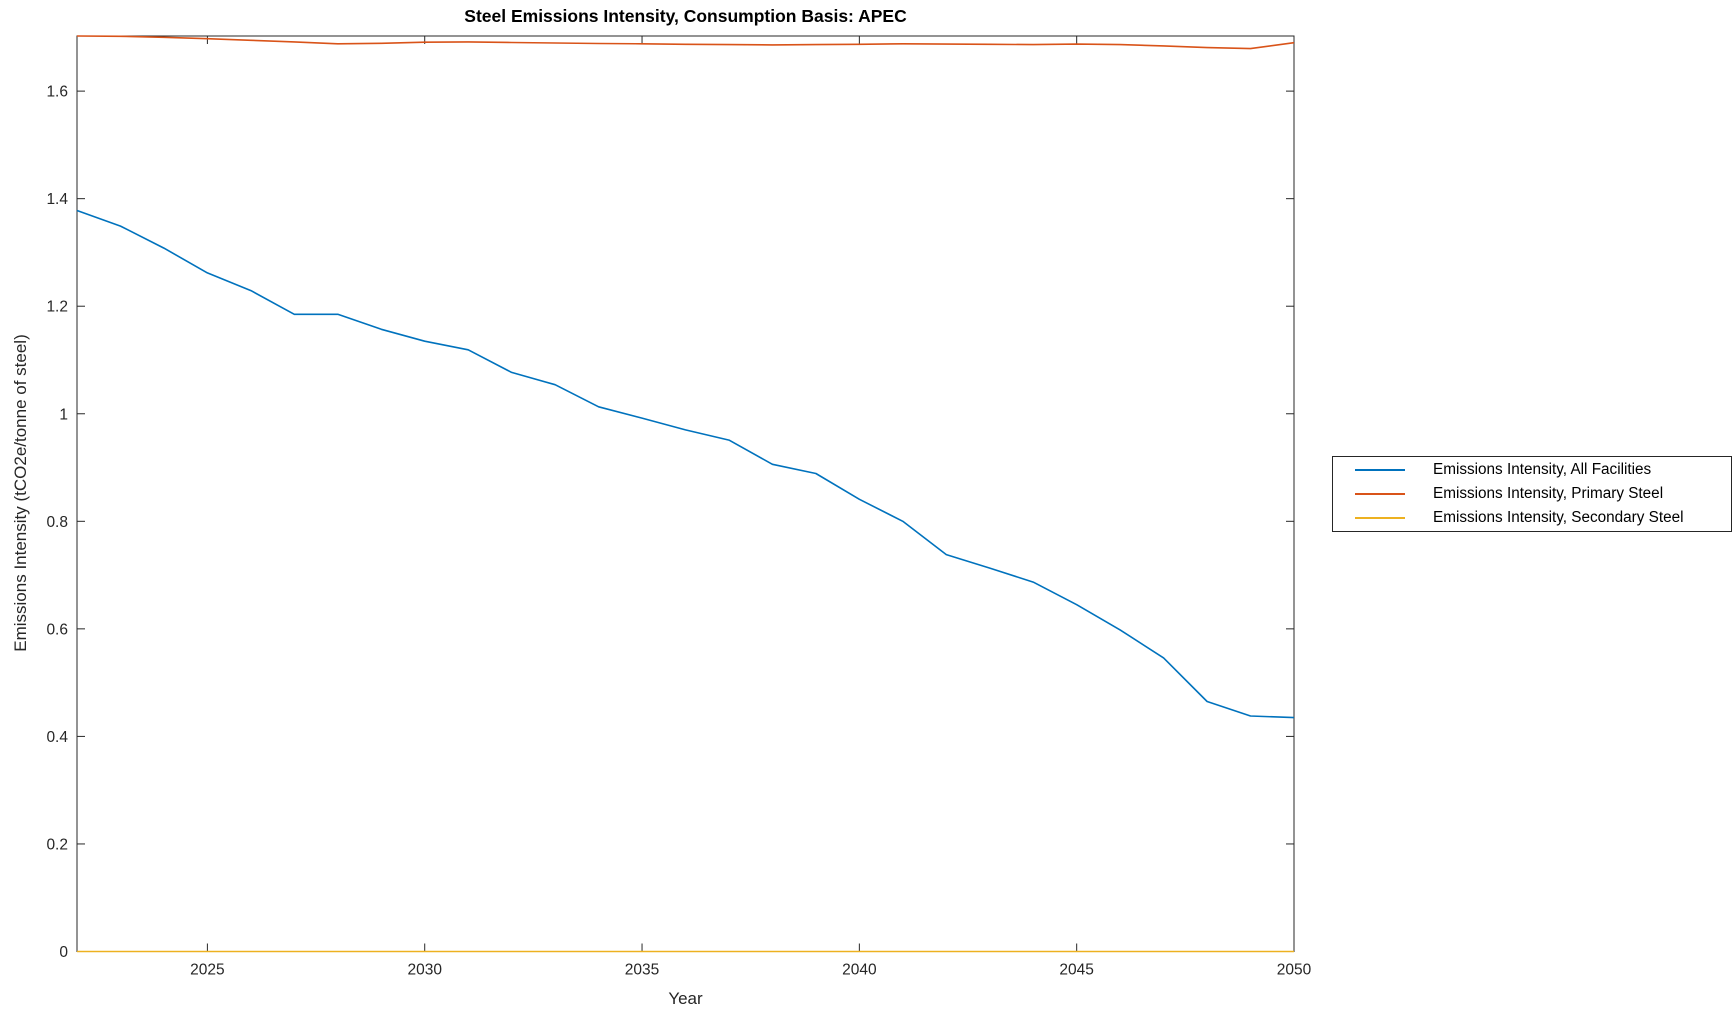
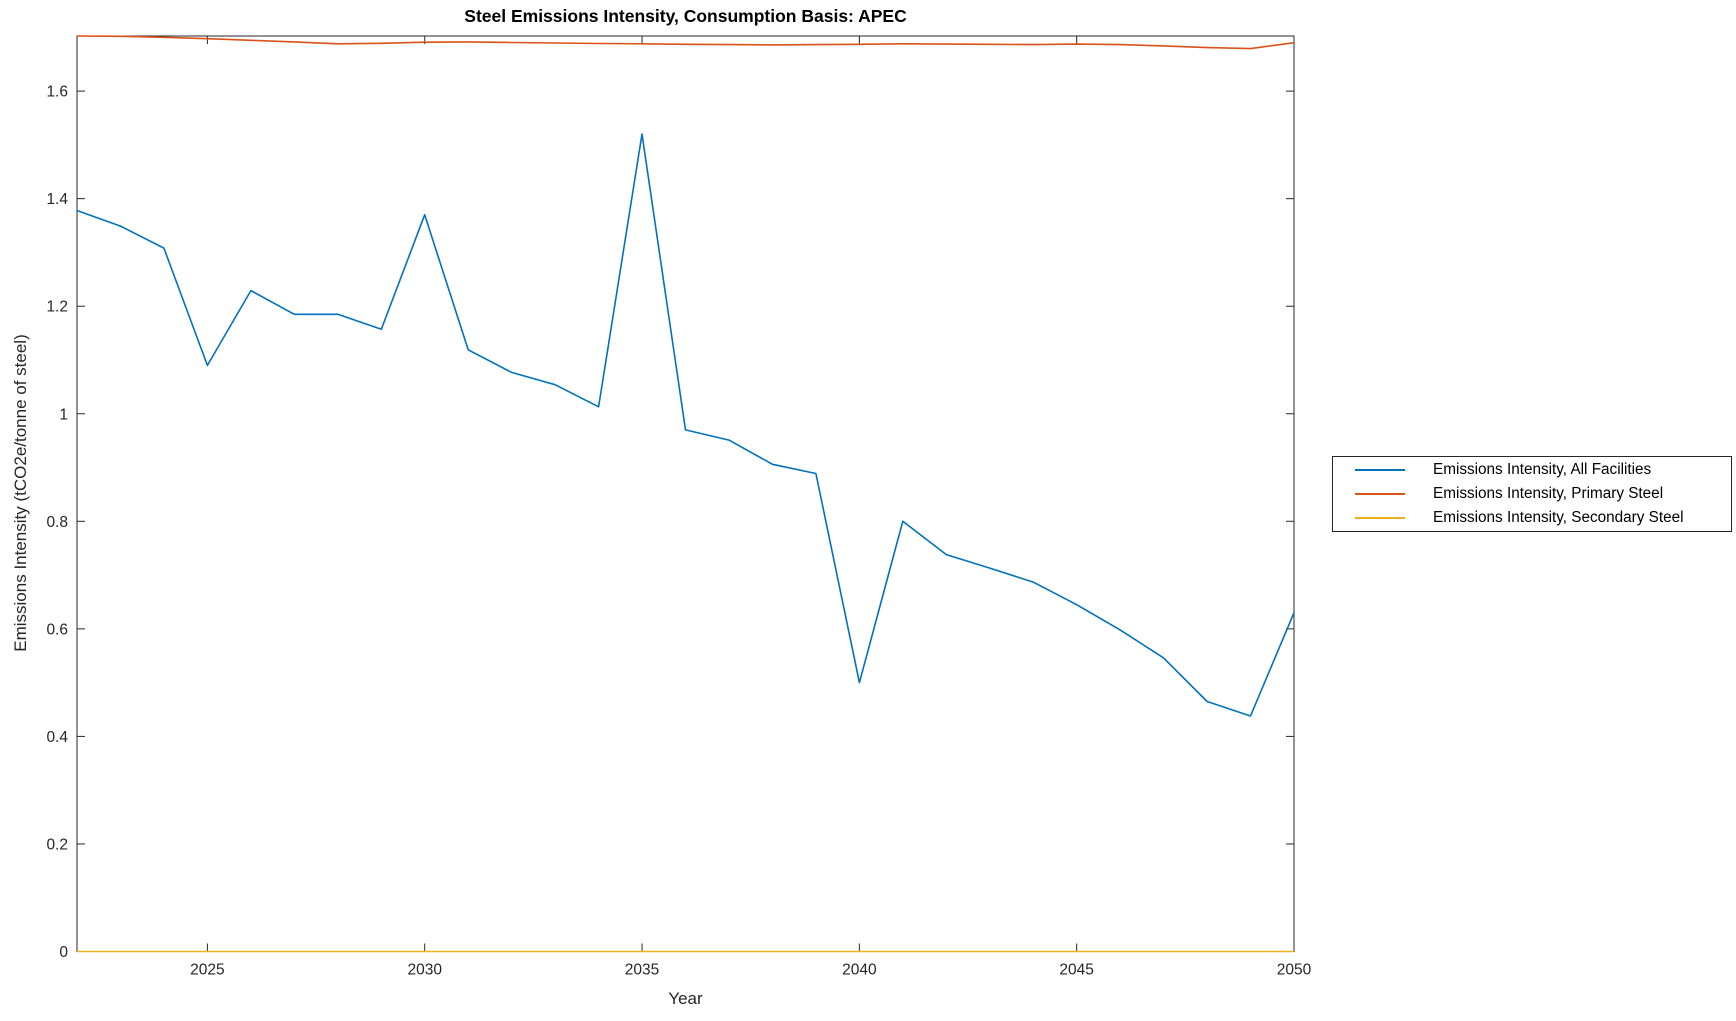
Emissions Intensity, All Facilities/2025: 1.26 -> 1.09
Emissions Intensity, All Facilities/2030: 1.14 -> 1.37
Emissions Intensity, All Facilities/2035: 0.99 -> 1.52
Emissions Intensity, All Facilities/2040: 0.84 -> 0.50
Emissions Intensity, All Facilities/2050: 0.43 -> 0.63
